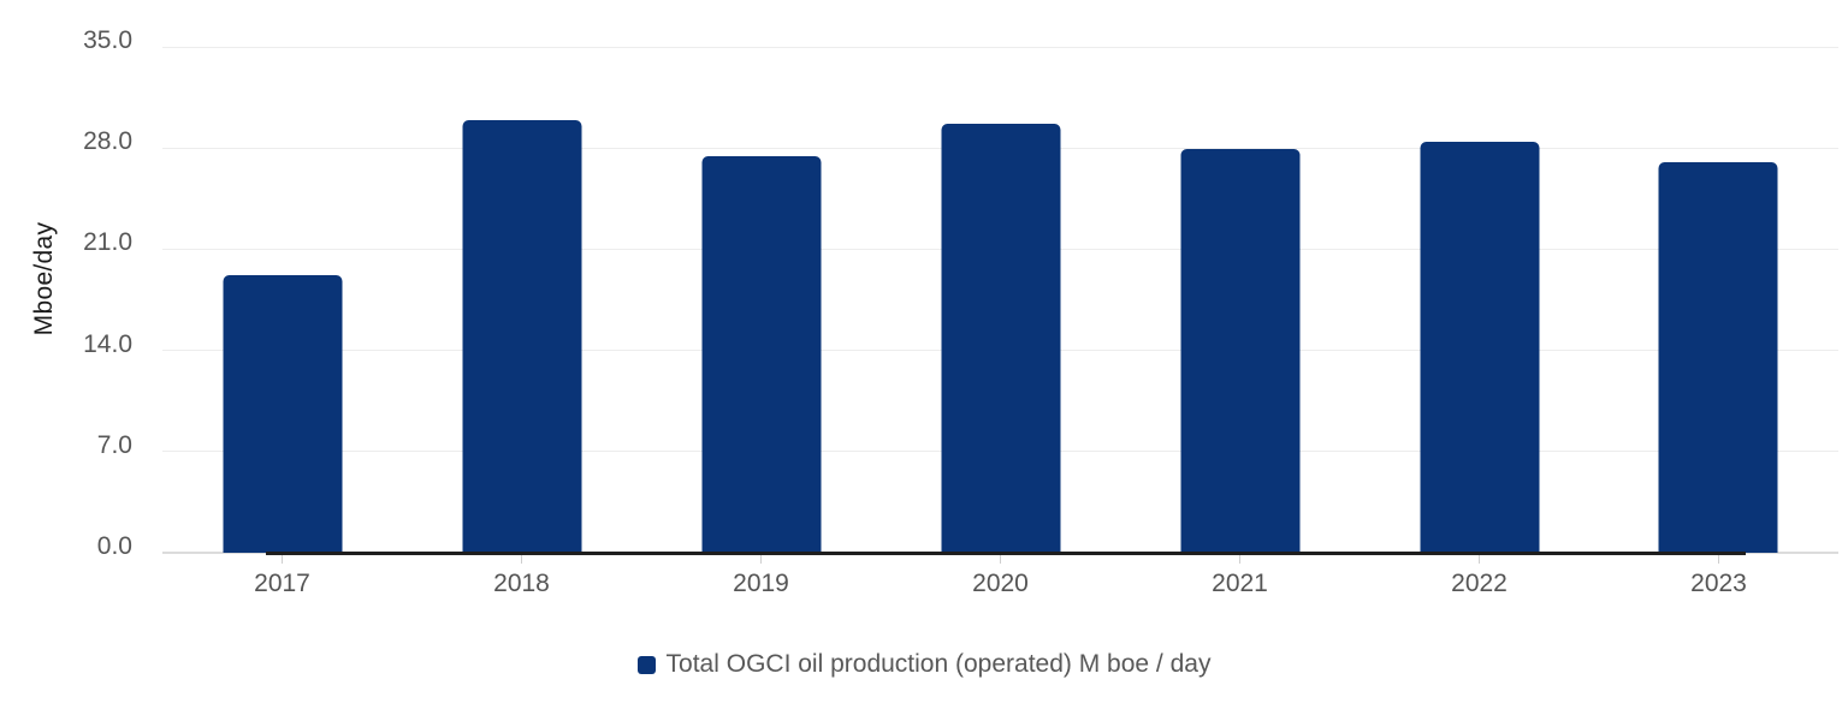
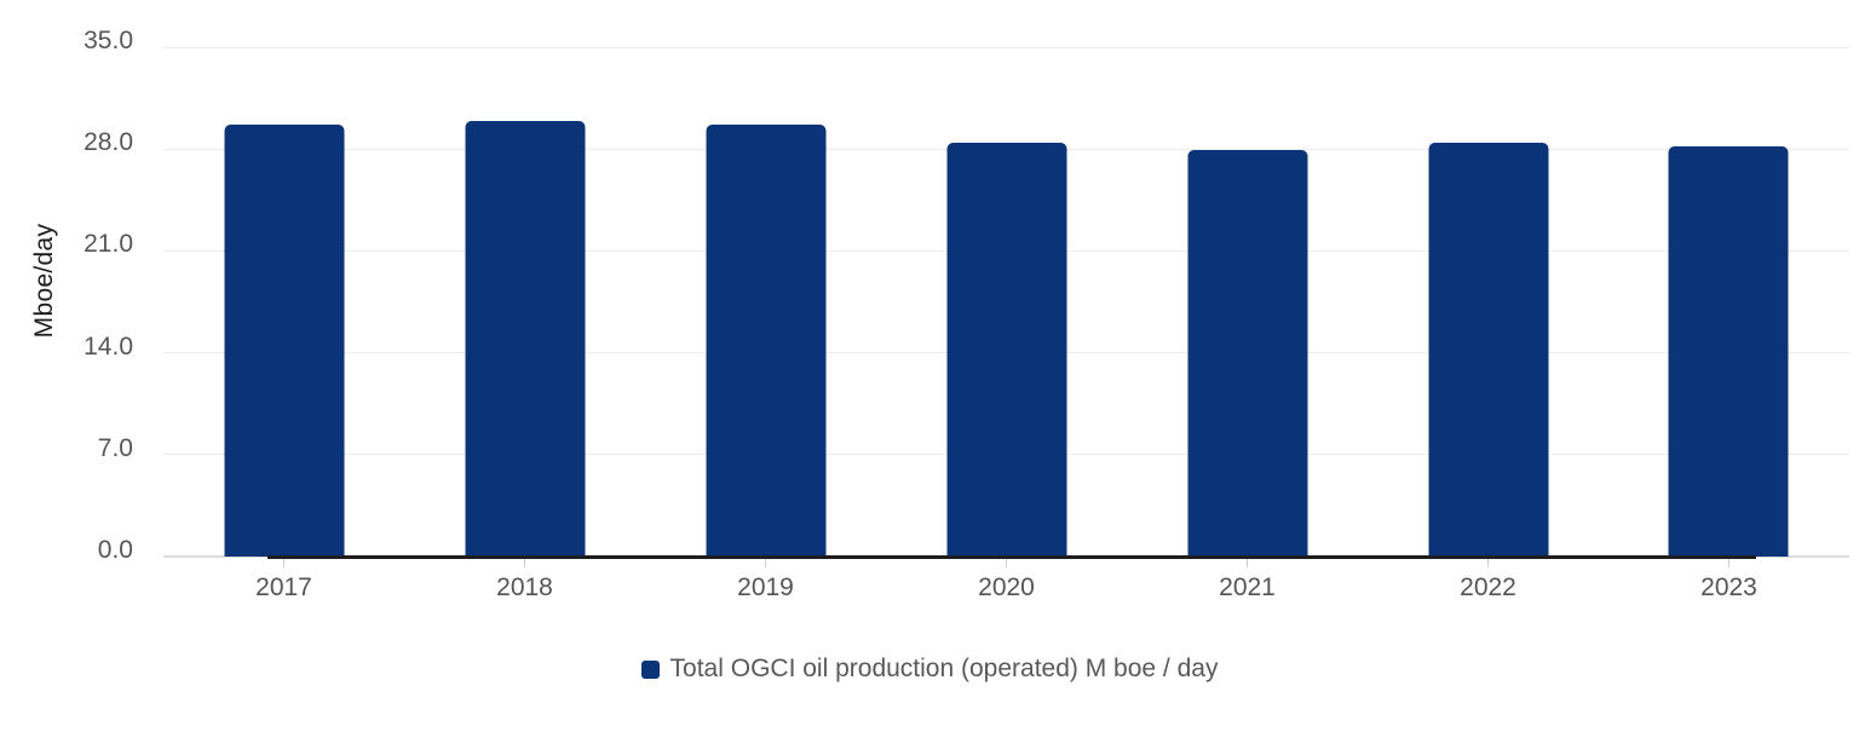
2017: 19.2 -> 29.7
2019: 27.4 -> 29.7
2020: 29.7 -> 28.4
2023: 27.0 -> 28.2
